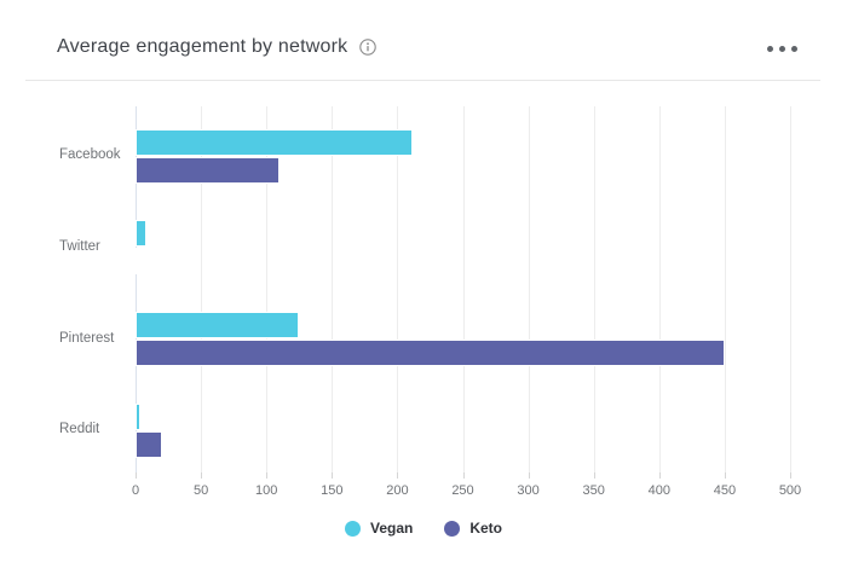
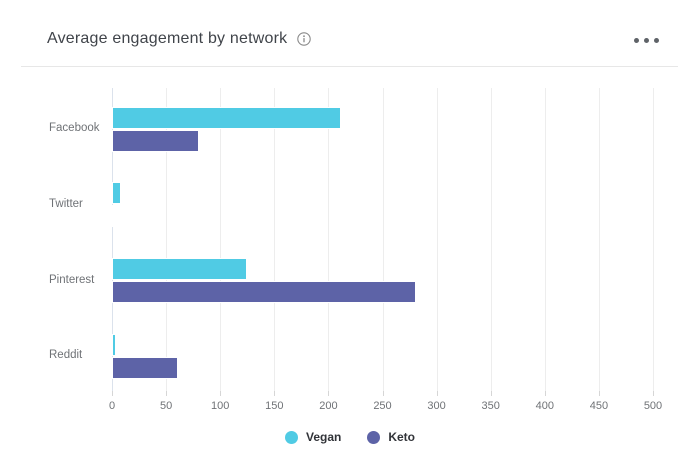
Keto/Facebook: 110 -> 80
Keto/Pinterest: 450 -> 281
Keto/Reddit: 20 -> 61
